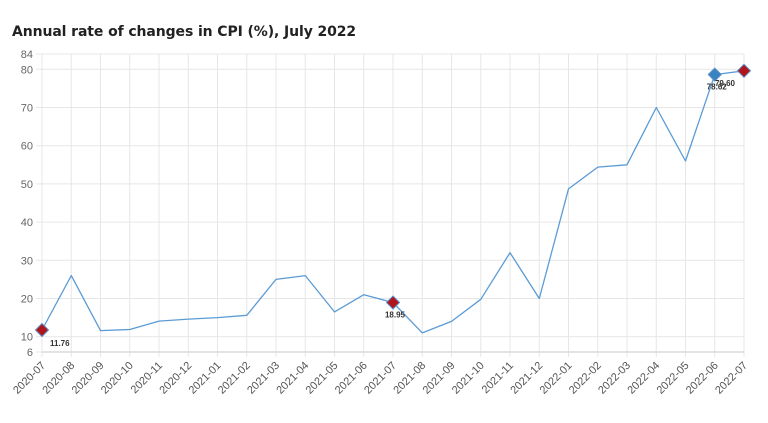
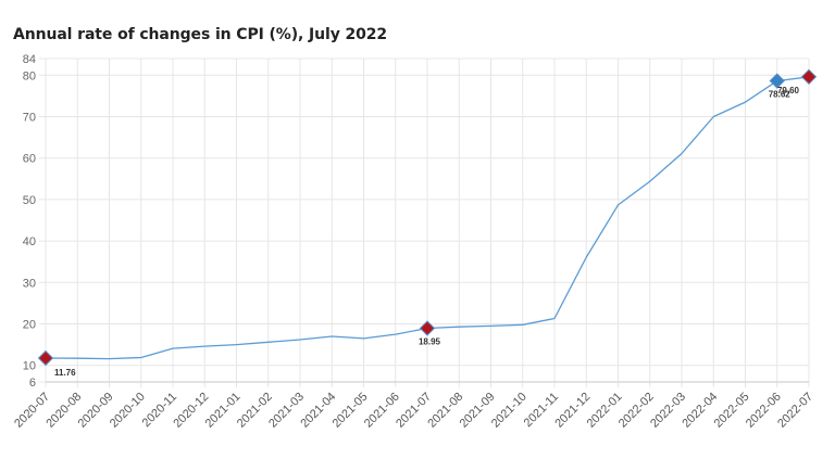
2020-08: 26 -> 12
2021-03: 25 -> 16
2021-04: 26 -> 17
2021-06: 21 -> 18
2021-08: 11 -> 19
2021-09: 14 -> 20
2021-11: 32 -> 21
2021-12: 20 -> 36
2022-03: 55 -> 61
2022-05: 56 -> 74
